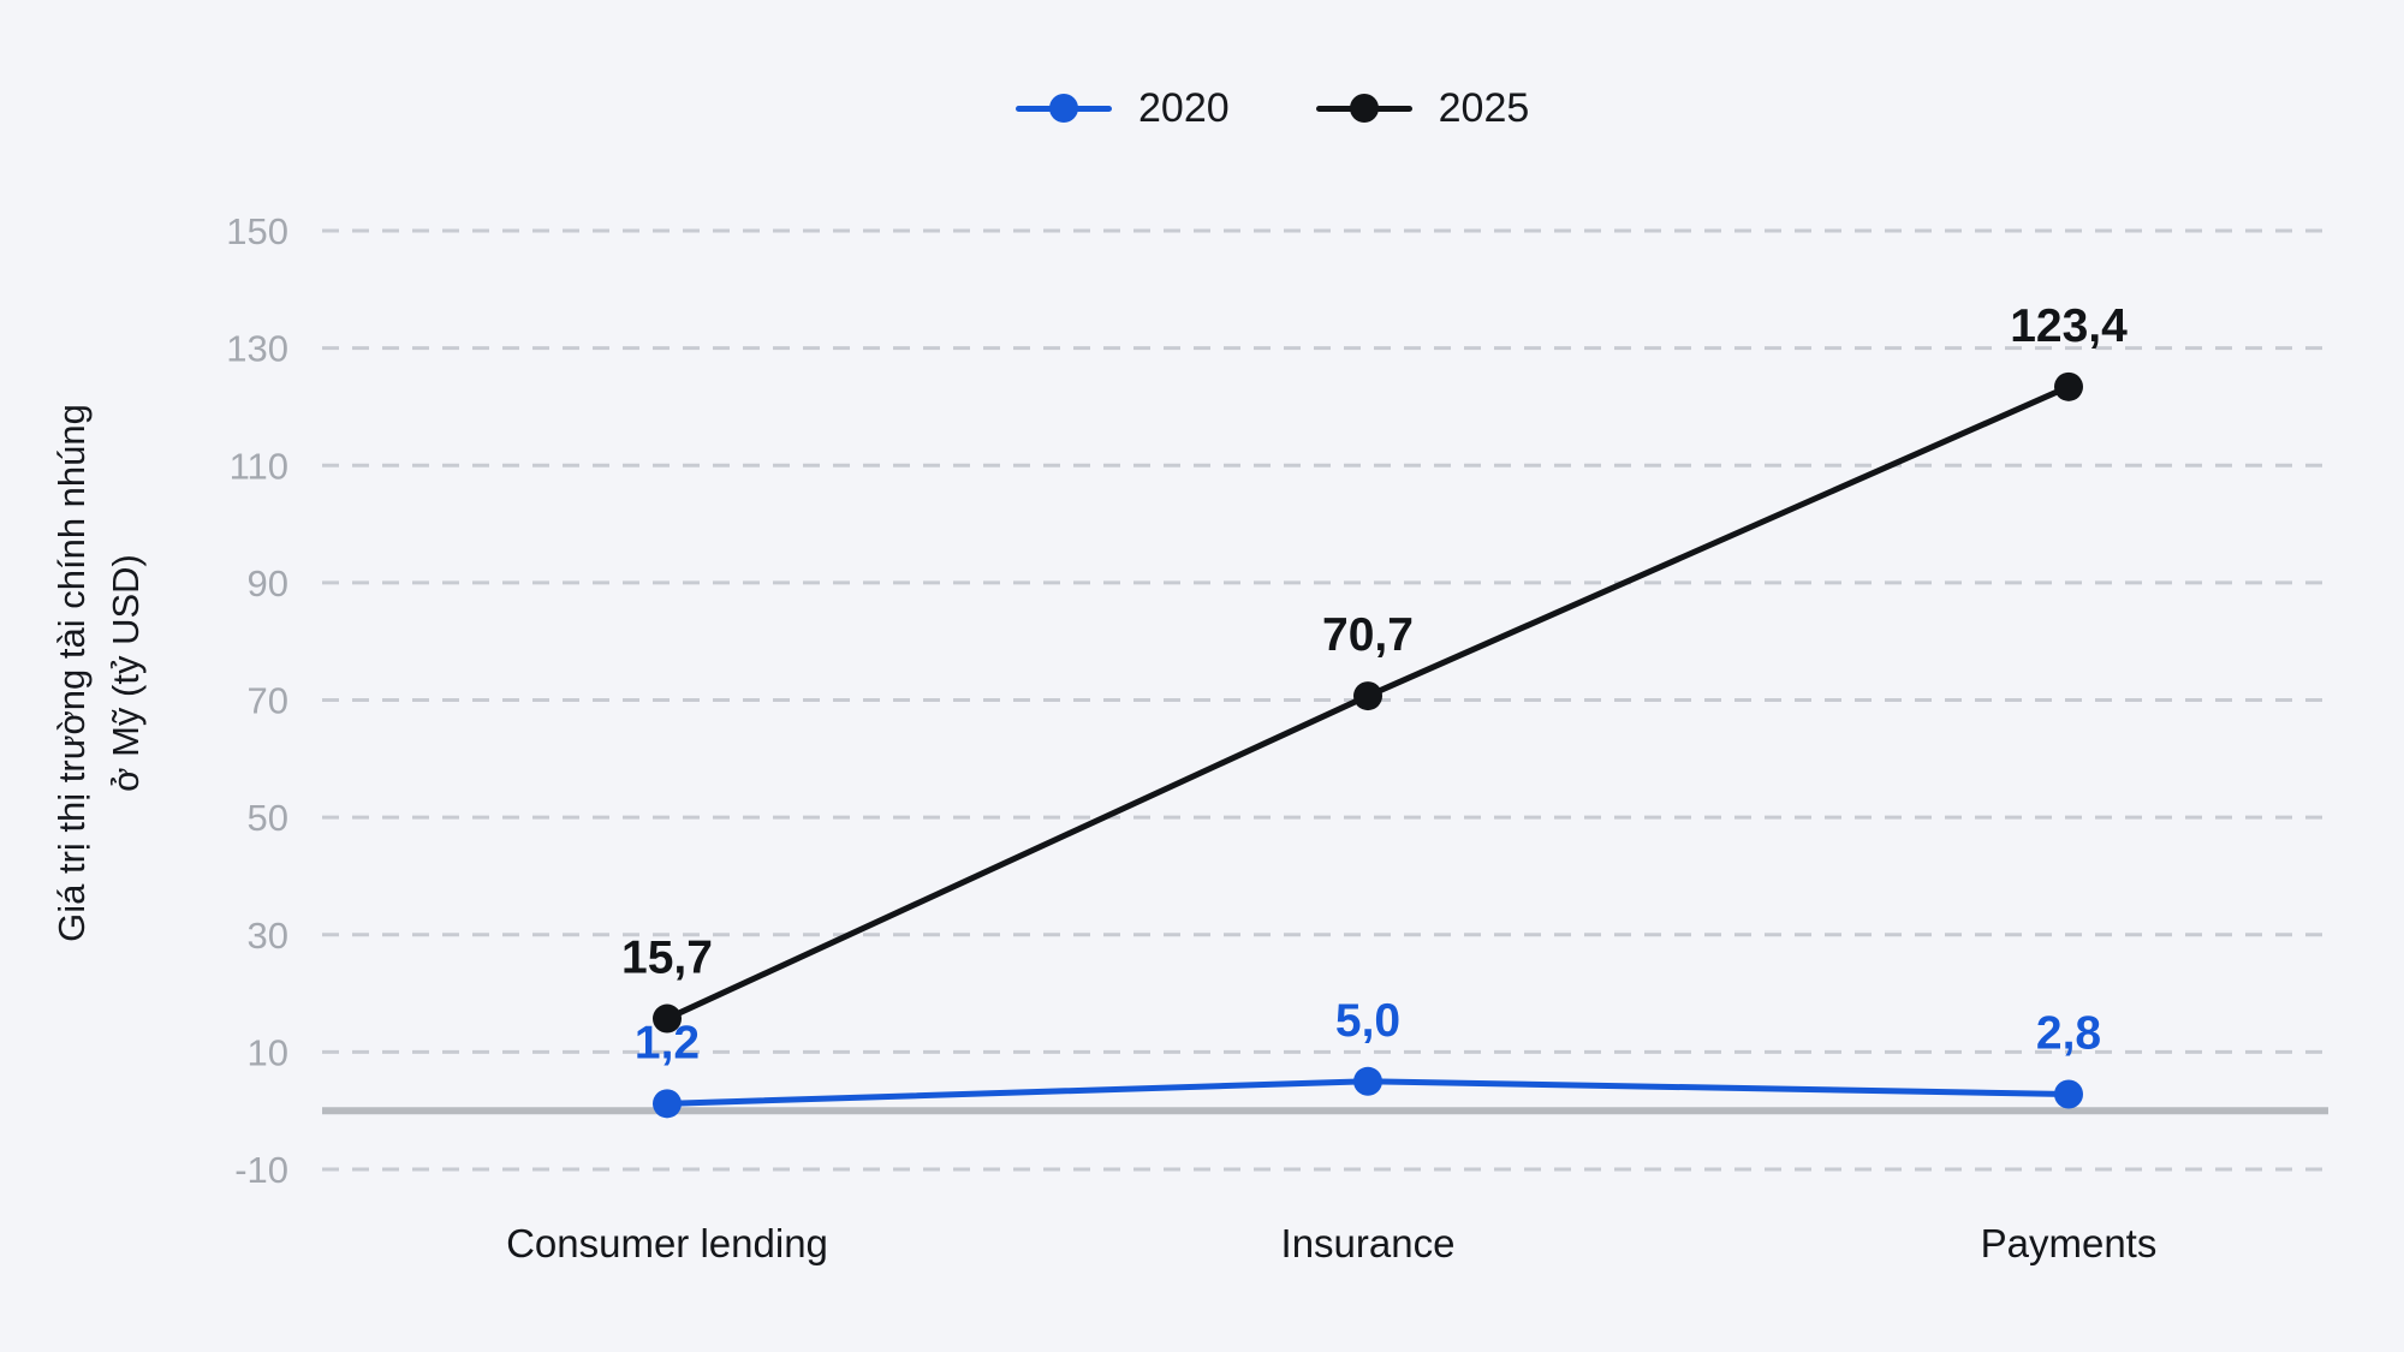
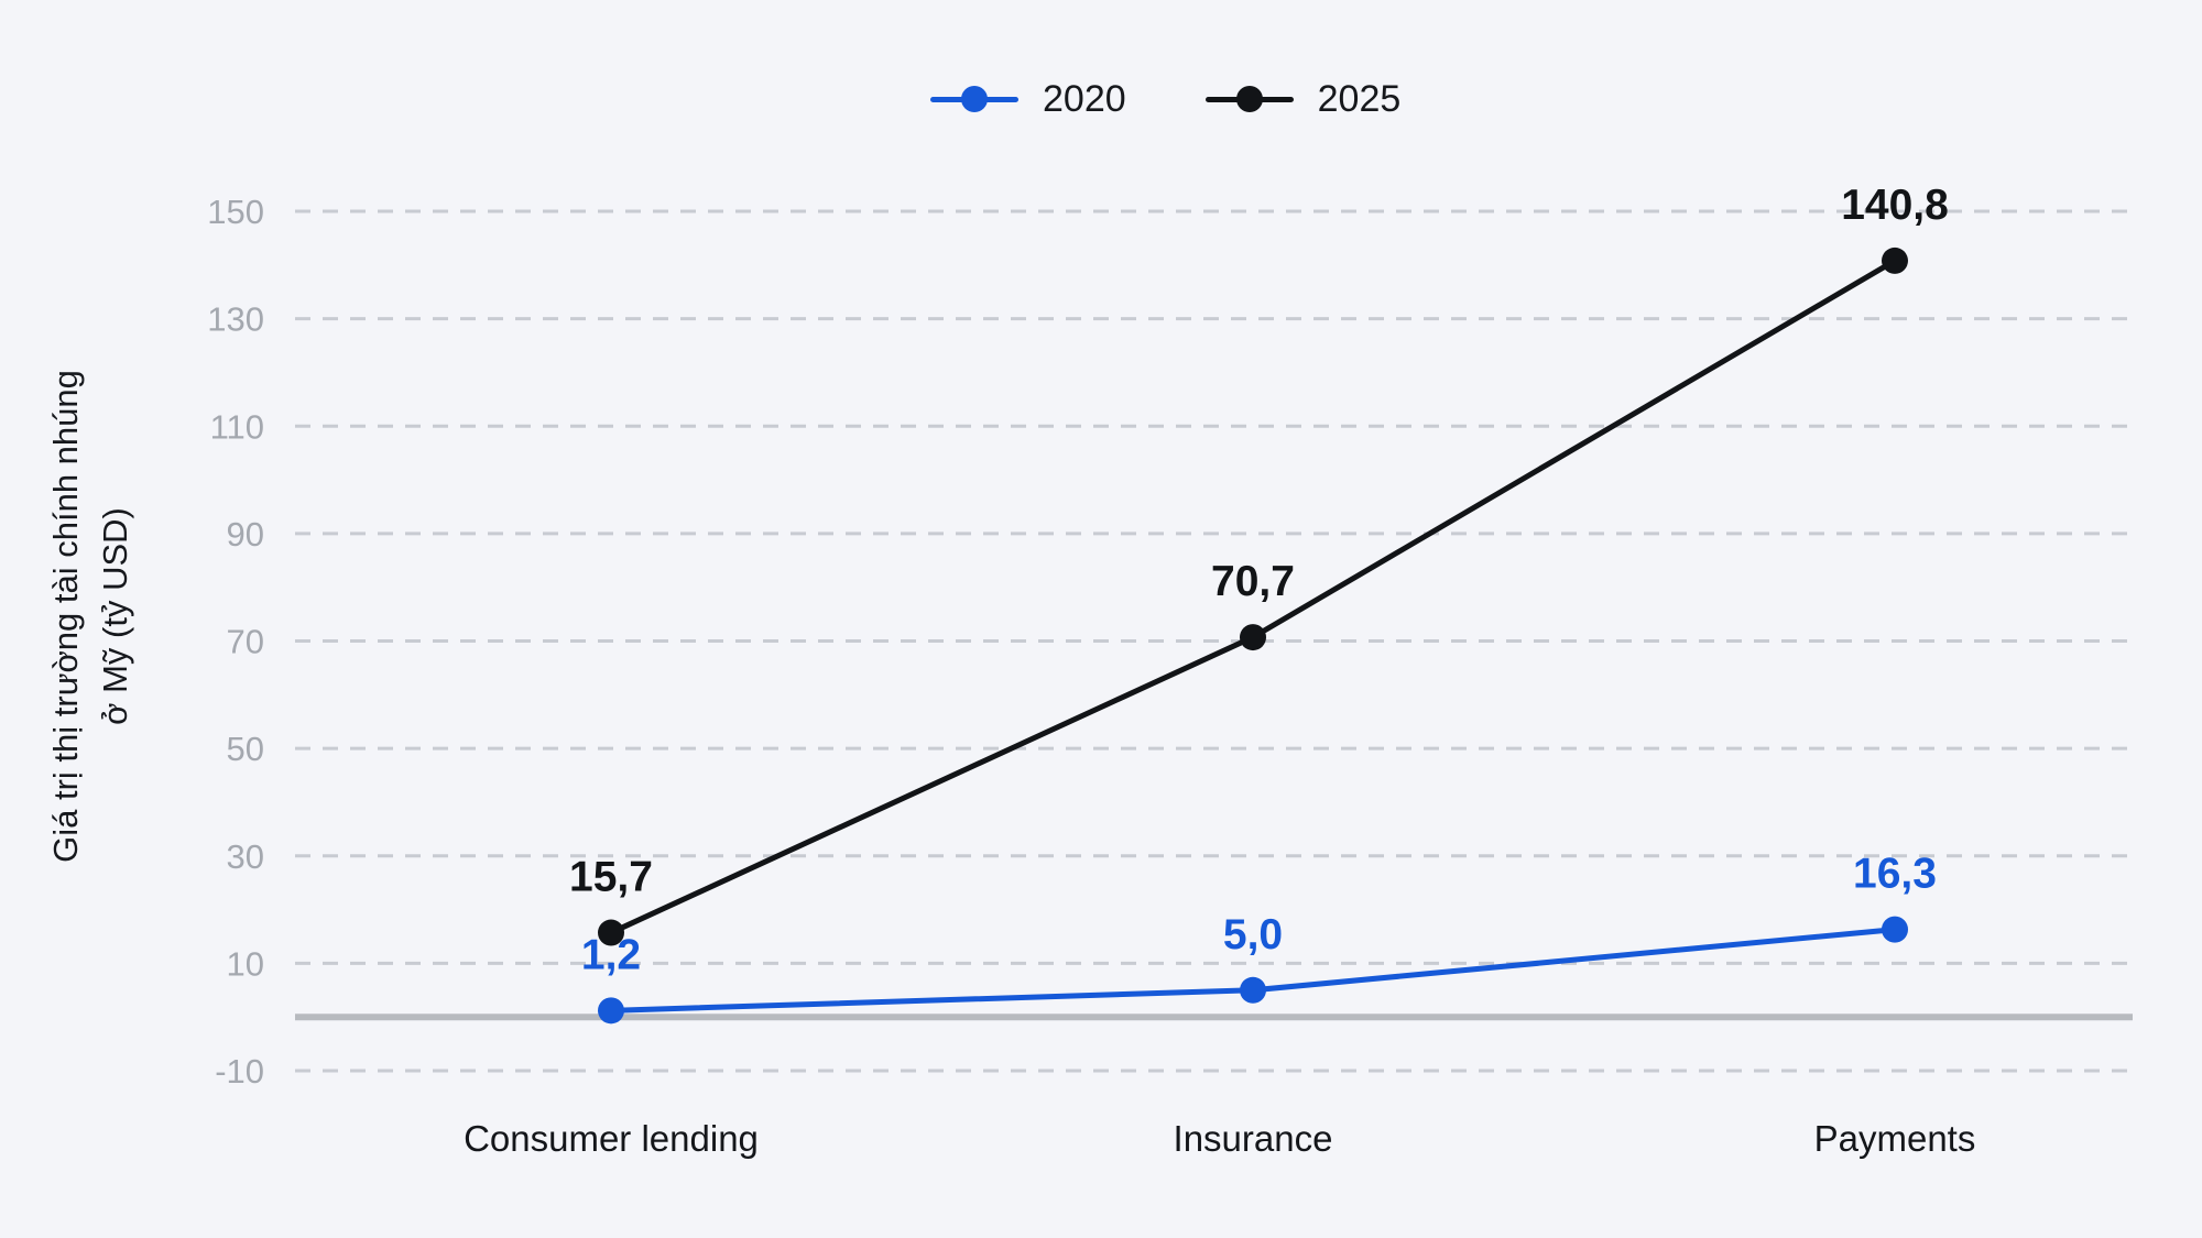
2020/Payments: 2,8 -> 16,3
2025/Payments: 123,4 -> 140,8
